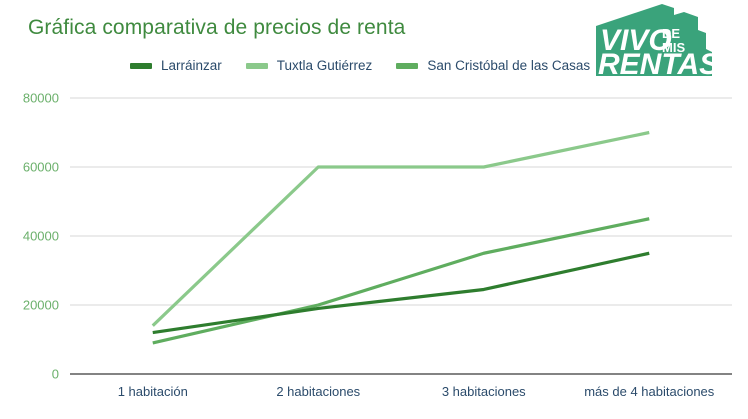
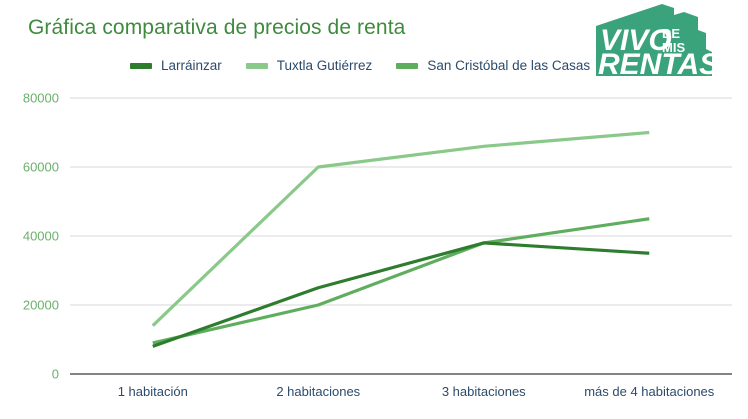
Larráinzar/1 habitación: 12000 -> 8000
Larráinzar/2 habitaciones: 19000 -> 25000
Larráinzar/3 habitaciones: 24000 -> 38000
Tuxtla Gutiérrez/3 habitaciones: 60000 -> 66000
San Cristóbal de las Casas/3 habitaciones: 35000 -> 38000
